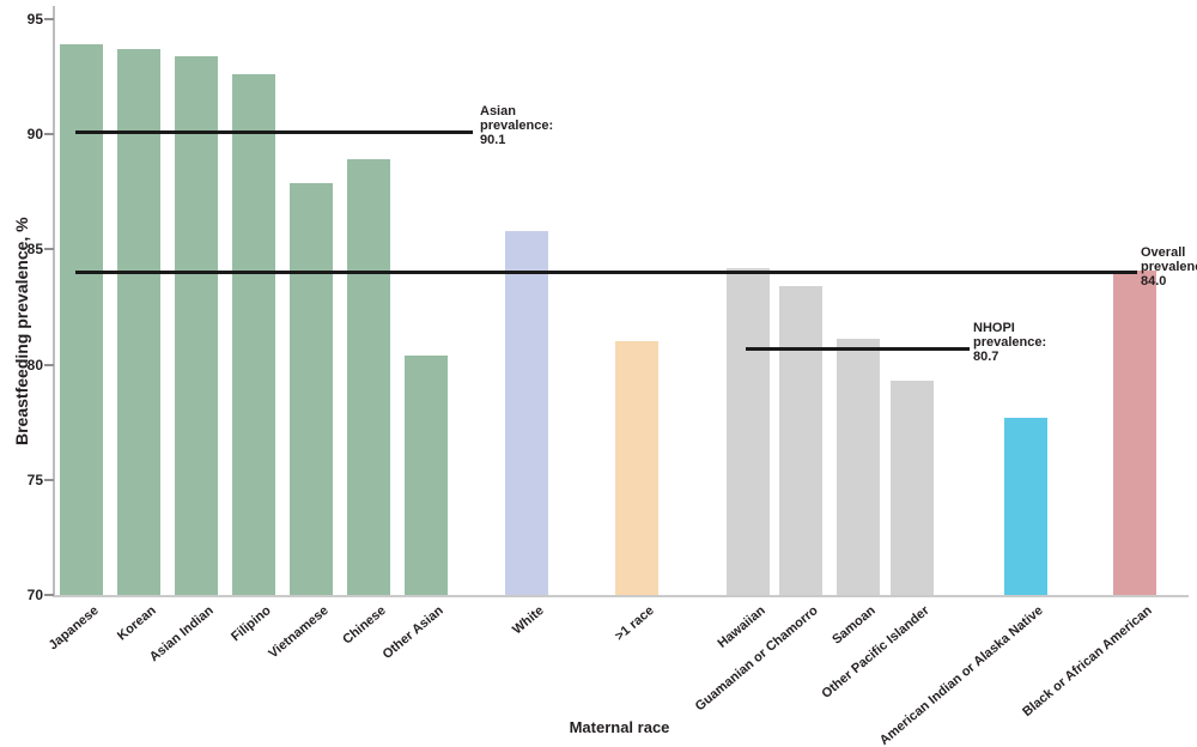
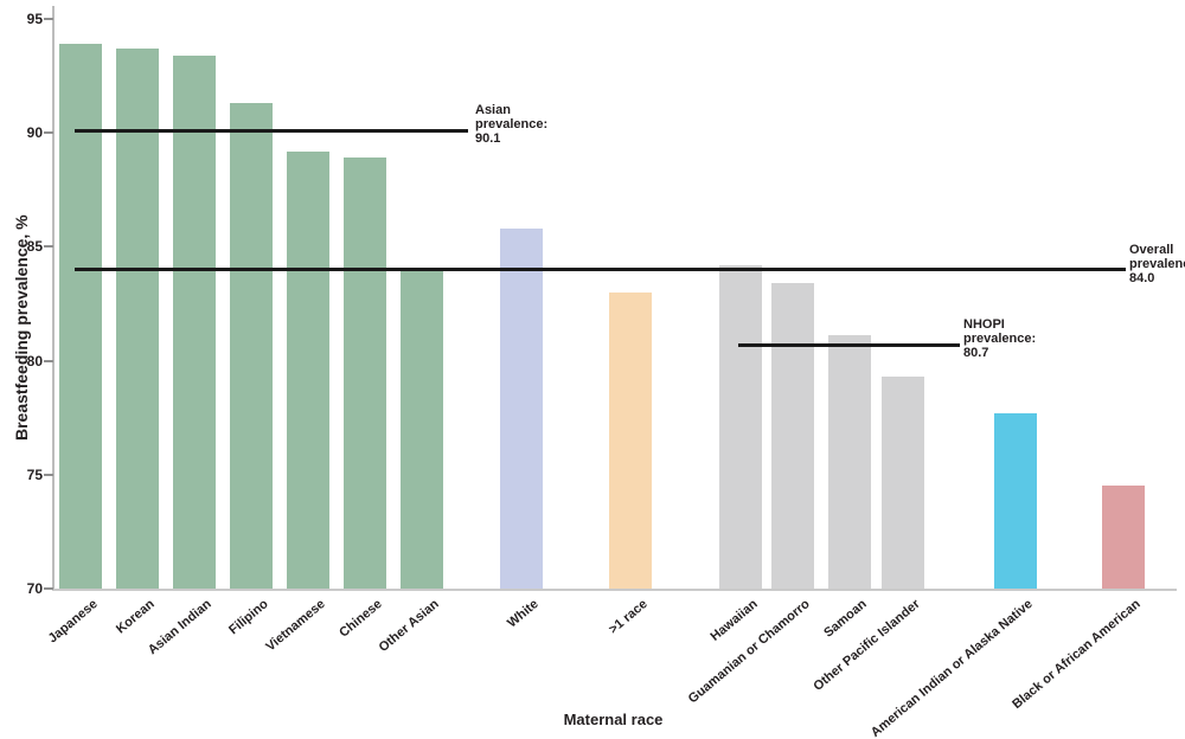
Filipino: 92.6 -> 91.3
Vietnamese: 87.9 -> 89.2
Other Asian: 80.4 -> 84.1
>1 race: 81.0 -> 83.0
Black or African American: 84.1 -> 74.5
